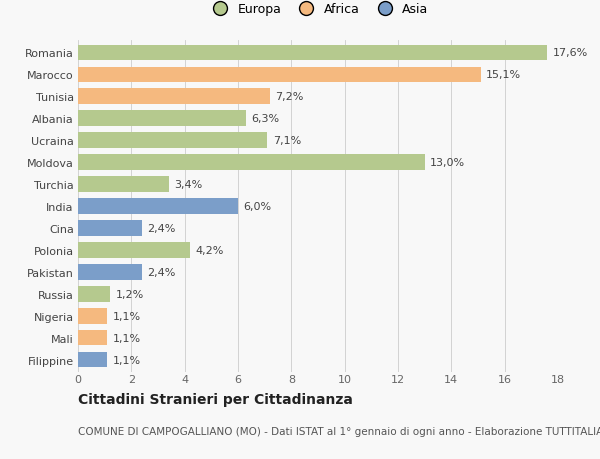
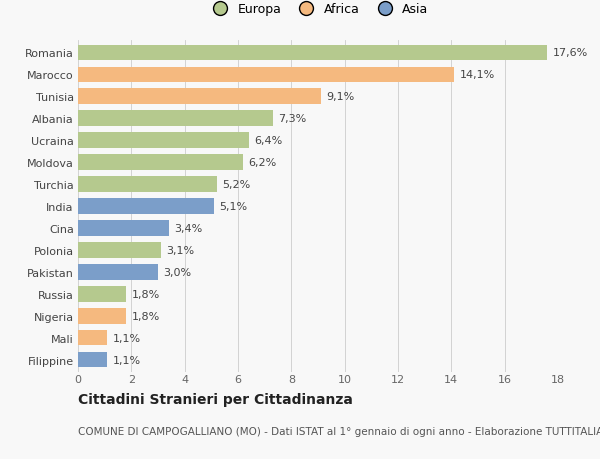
Marocco: 15,1% -> 14,1%
Tunisia: 7,2% -> 9,1%
Albania: 6,3% -> 7,3%
Ucraina: 7,1% -> 6,4%
Moldova: 13,0% -> 6,2%
Turchia: 3,4% -> 5,2%
India: 6,0% -> 5,1%
Cina: 2,4% -> 3,4%
Polonia: 4,2% -> 3,1%
Pakistan: 2,4% -> 3,0%
Russia: 1,2% -> 1,8%
Nigeria: 1,1% -> 1,8%
